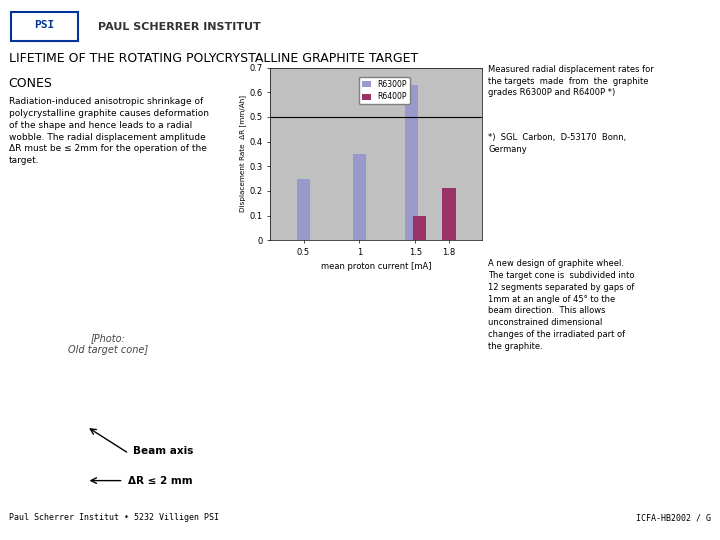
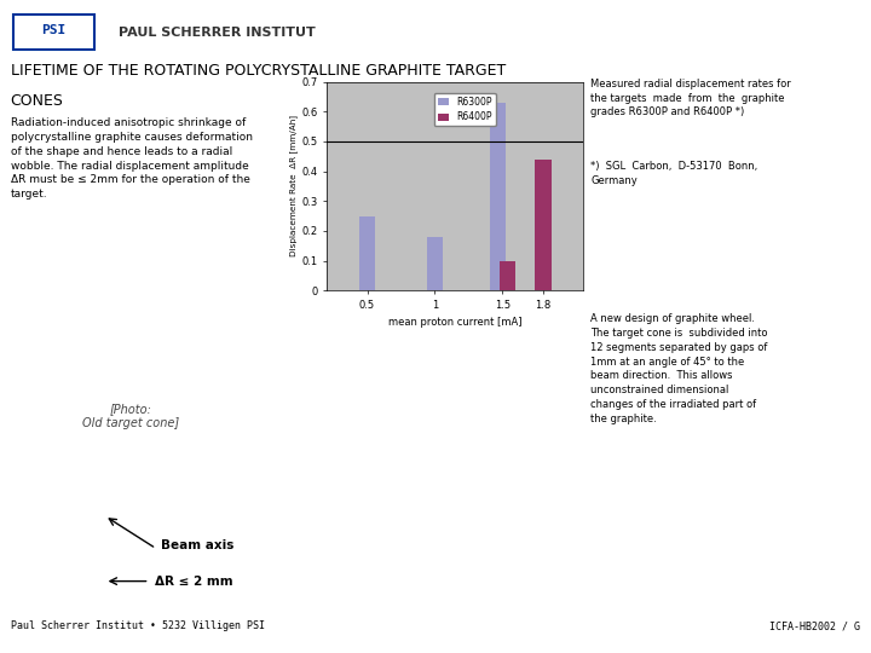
R6300P/1: 0.35 -> 0.18
R6400P/1.8: 0.21 -> 0.44
